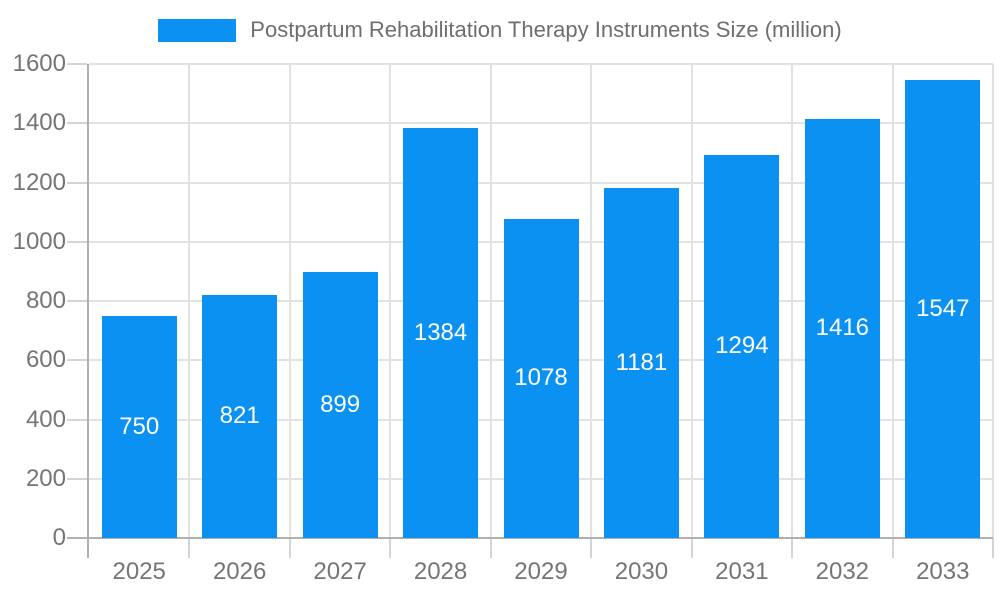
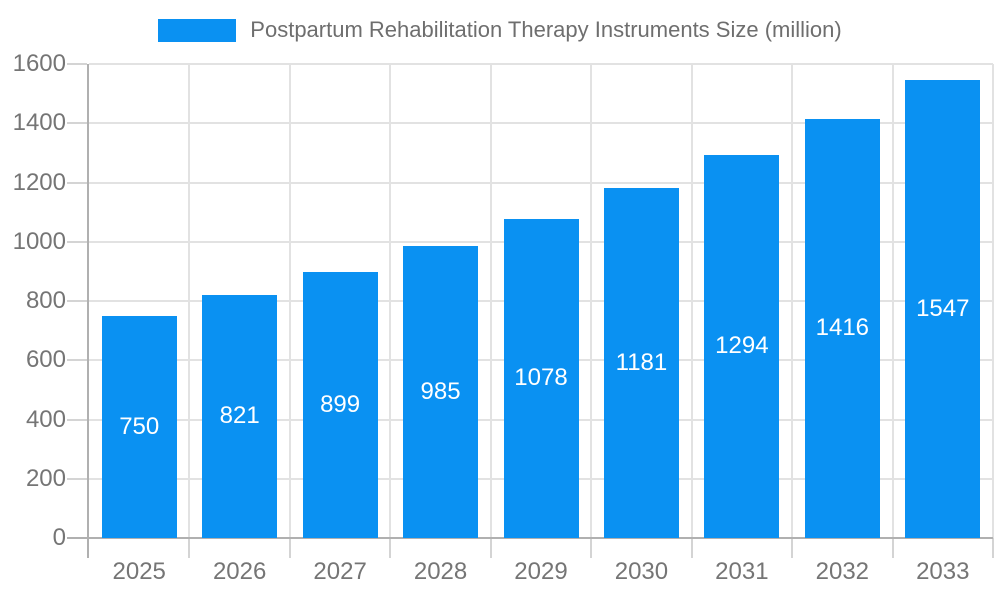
2028: 1384 -> 985
